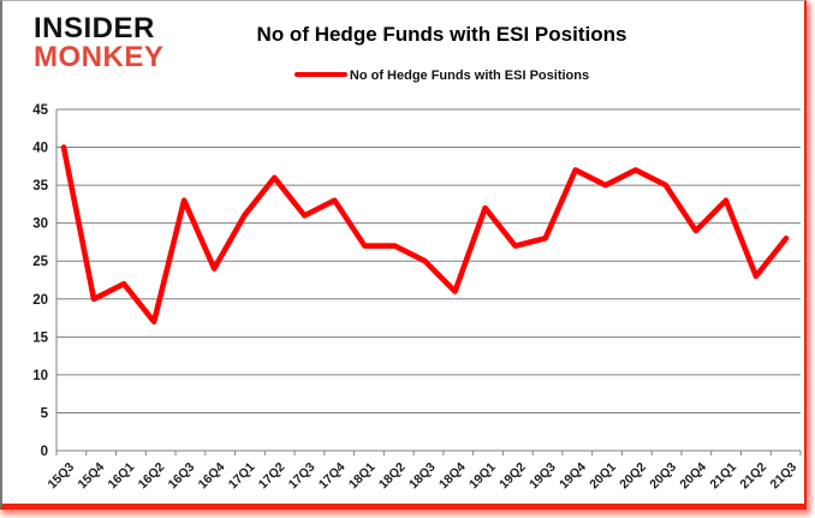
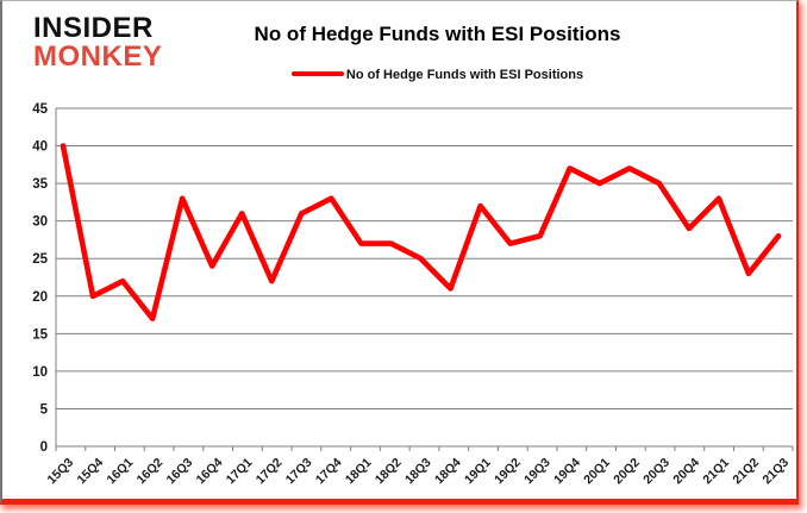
17Q2: 36 -> 22
